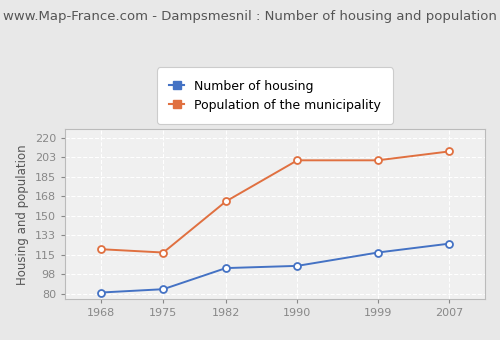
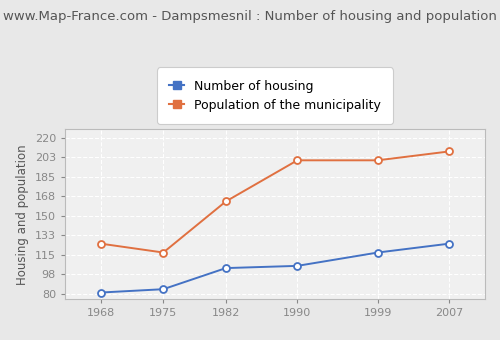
Population of the municipality/1968: 120 -> 125
